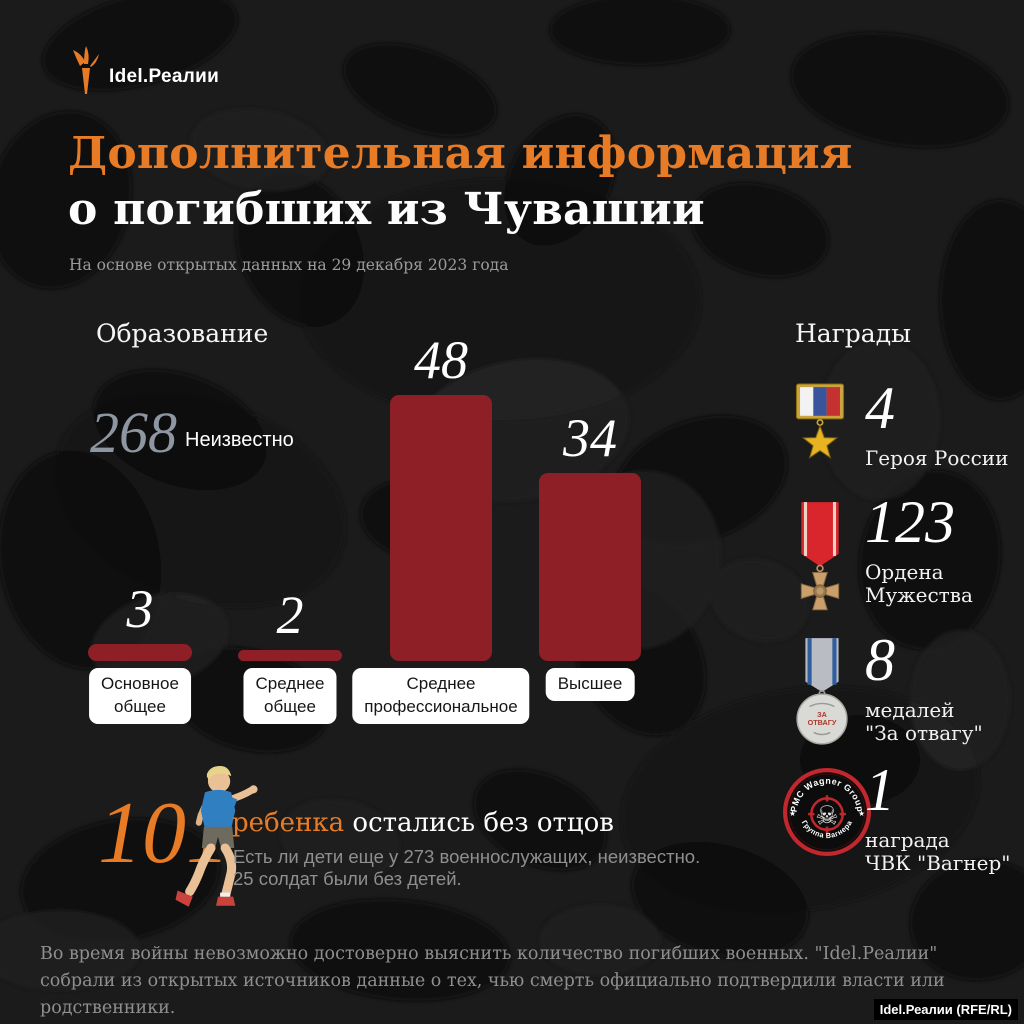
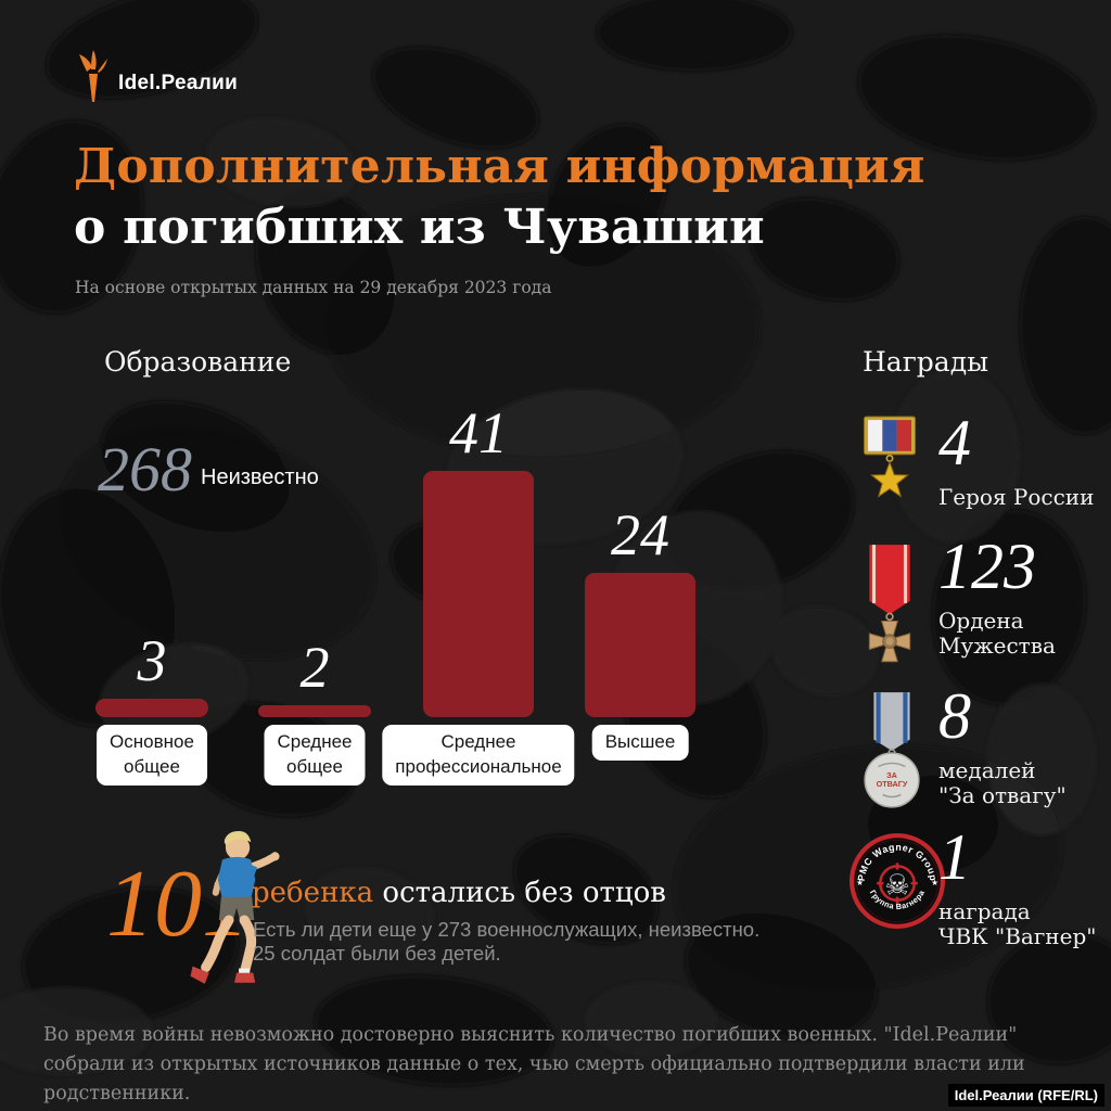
Среднее профессиональное: 48 -> 41
Высшее: 34 -> 24
